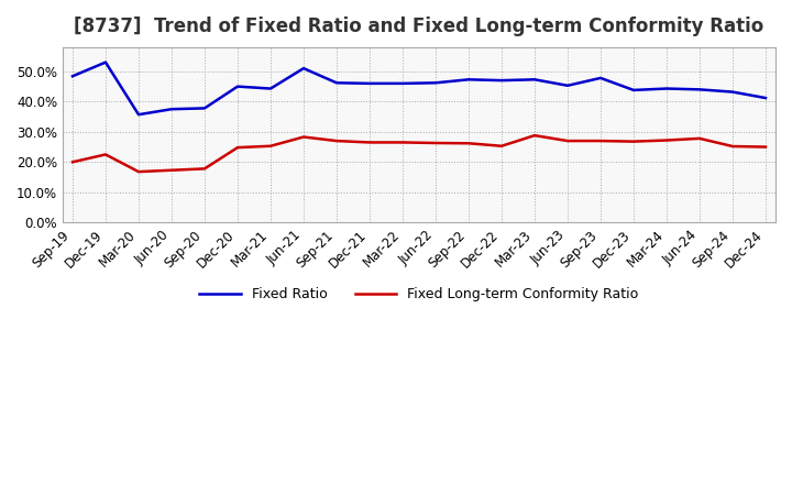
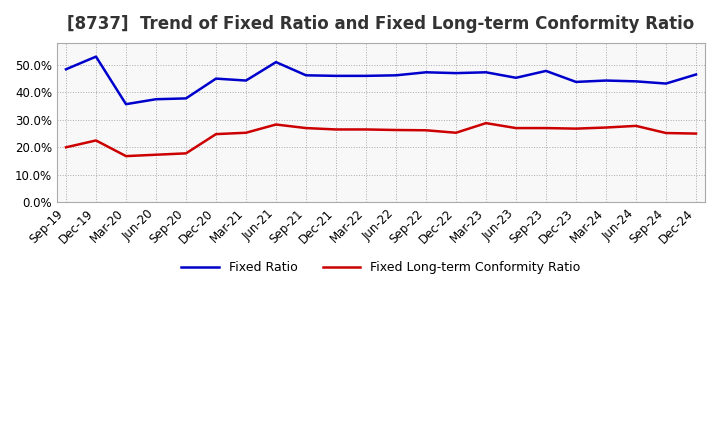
Fixed Ratio/Dec-24: 41.2% -> 46.5%
